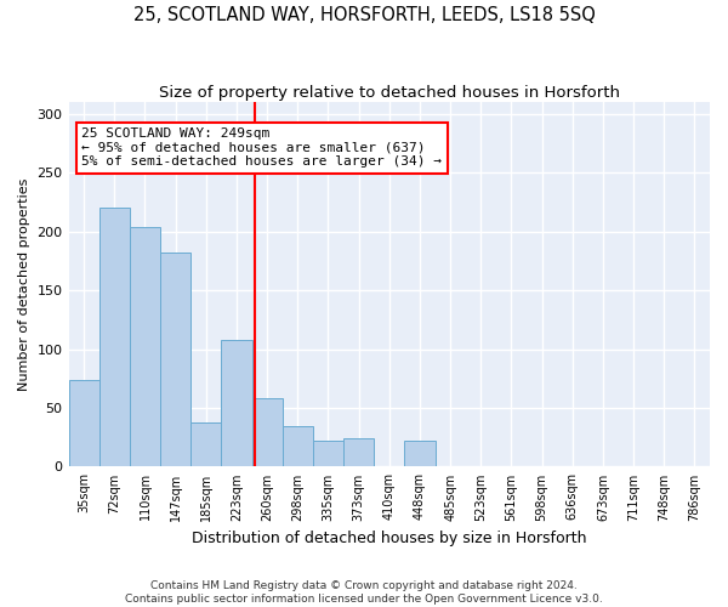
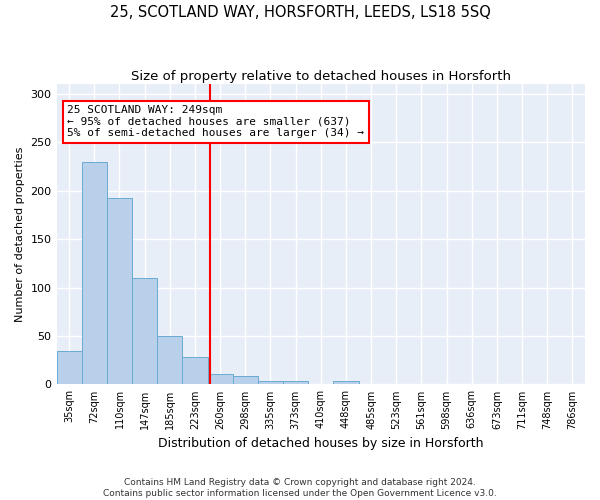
35sqm: 74 -> 35
72sqm: 220 -> 230
110sqm: 204 -> 192
147sqm: 182 -> 110
185sqm: 38 -> 50
223sqm: 108 -> 28
260sqm: 58 -> 11
298sqm: 34 -> 9
335sqm: 22 -> 4
373sqm: 24 -> 4
448sqm: 22 -> 4
